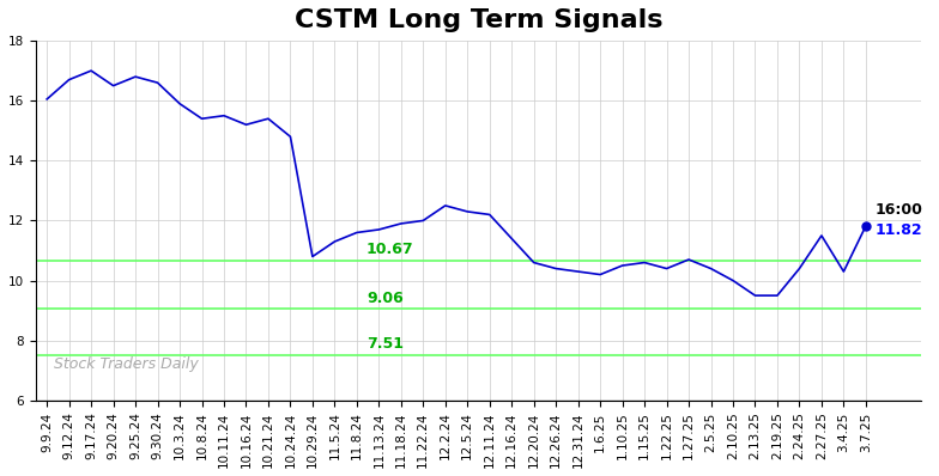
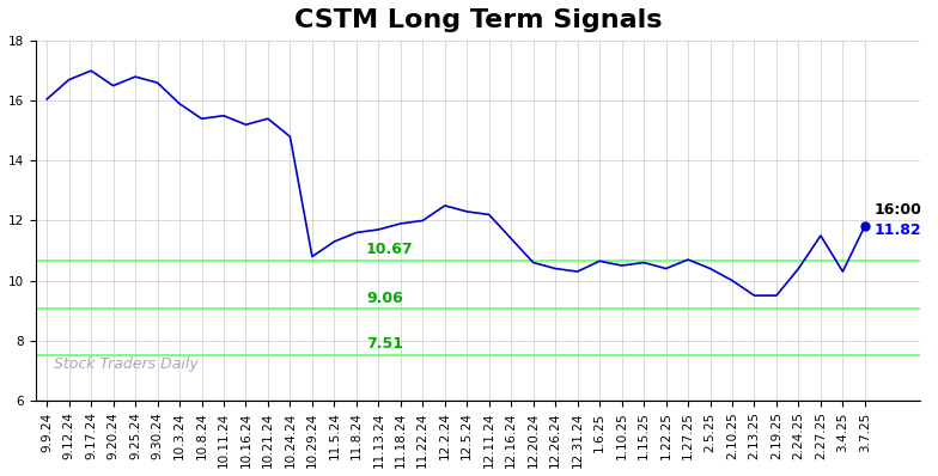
1.6.25: 10.20 -> 10.65
